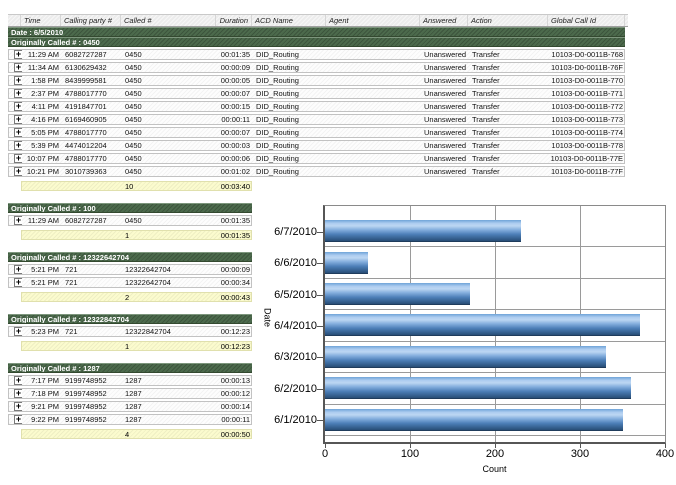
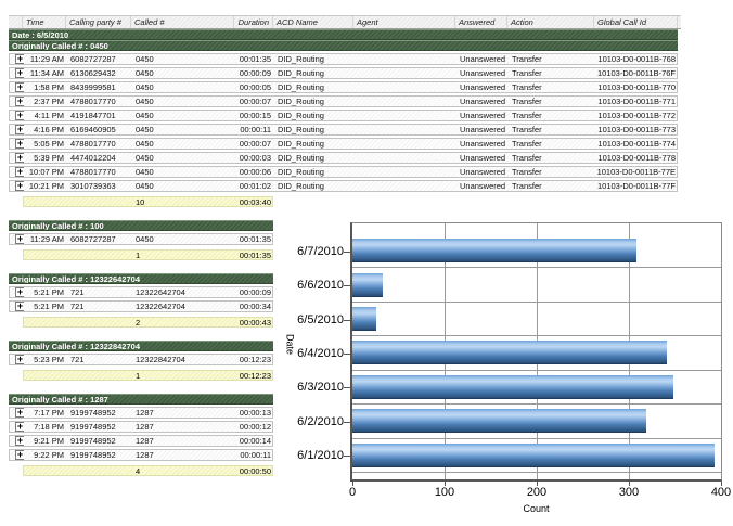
6/7/2010: 230 -> 310
6/6/2010: 50 -> 30
6/5/2010: 170 -> 30
6/4/2010: 370 -> 340
6/3/2010: 330 -> 350
6/2/2010: 360 -> 320
6/1/2010: 350 -> 390
